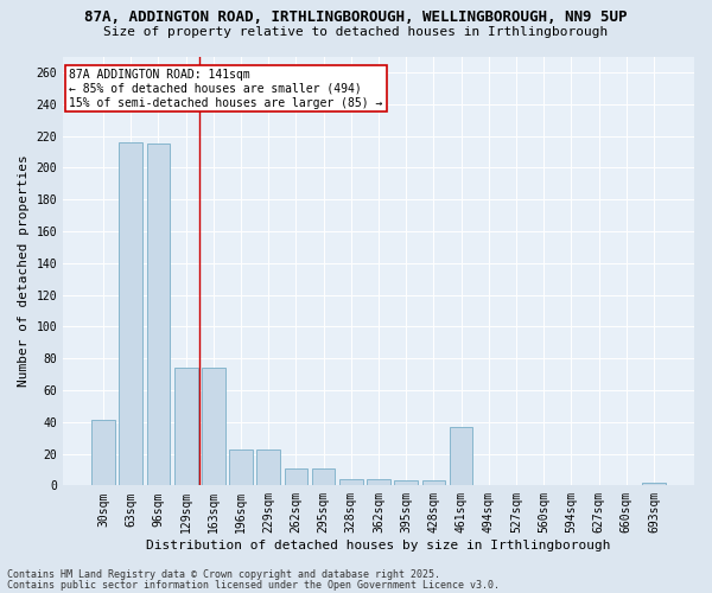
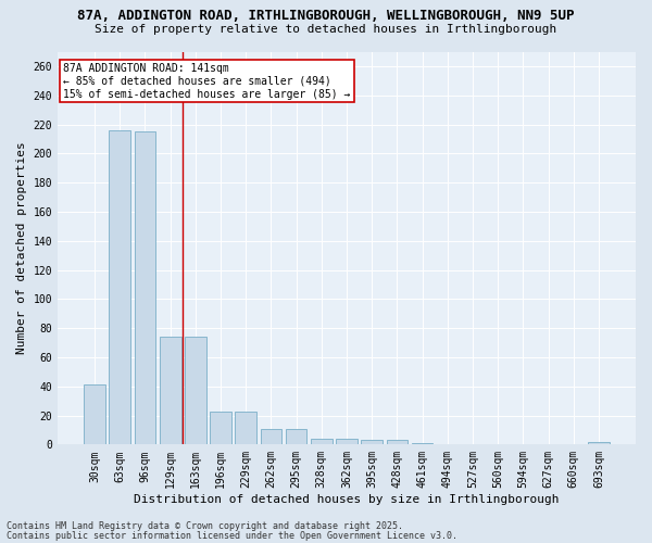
461sqm: 37 -> 1
